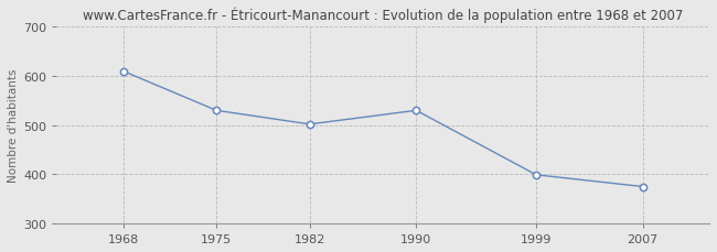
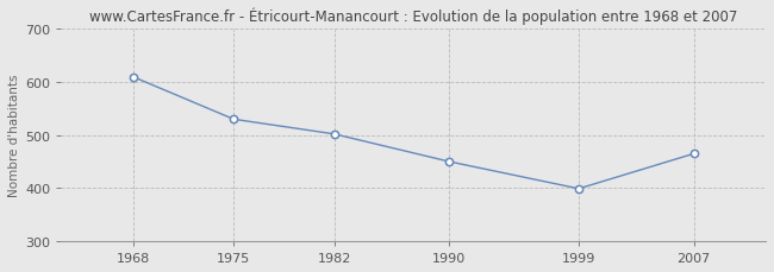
1990: 530 -> 450
2007: 375 -> 465
